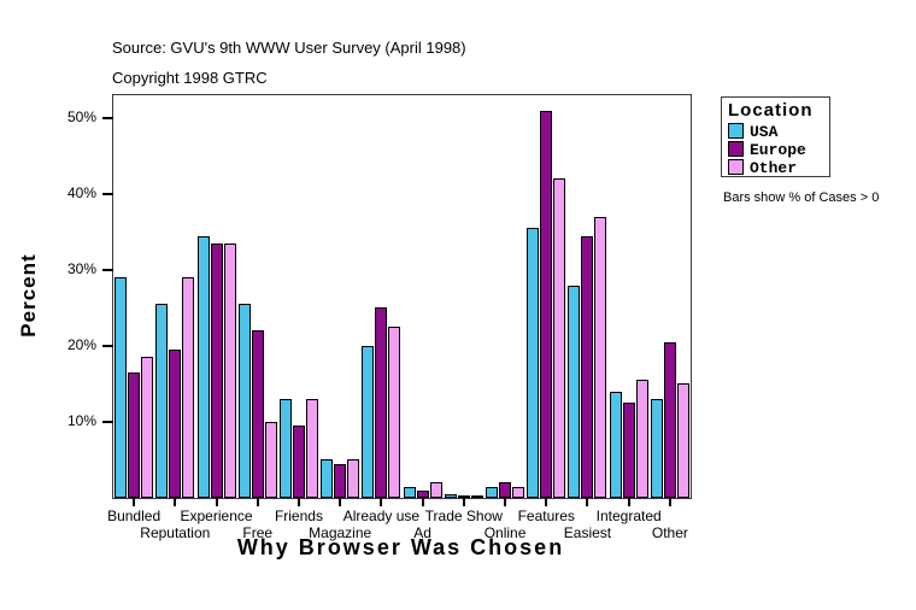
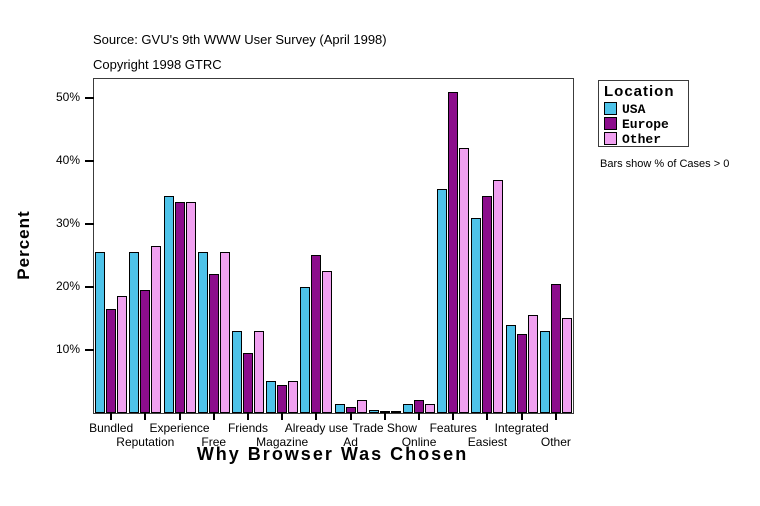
USA/Bundled: 29% -> 26%
Other/Reputation: 29% -> 26%
Other/Free: 10% -> 26%
USA/Easiest: 28% -> 31%
